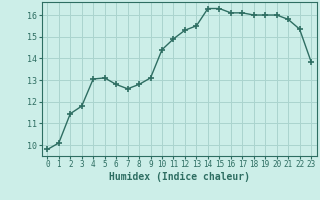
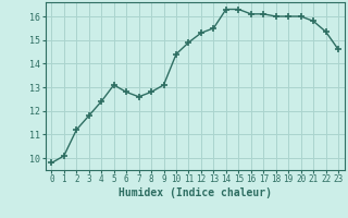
2: 11.45 -> 11.20
4: 13.05 -> 12.40
23: 13.85 -> 14.60
